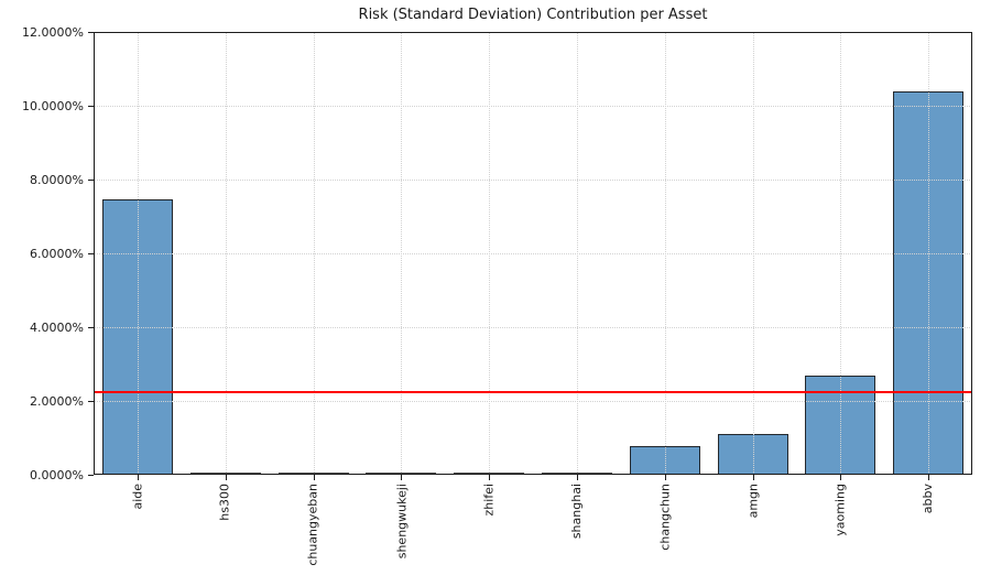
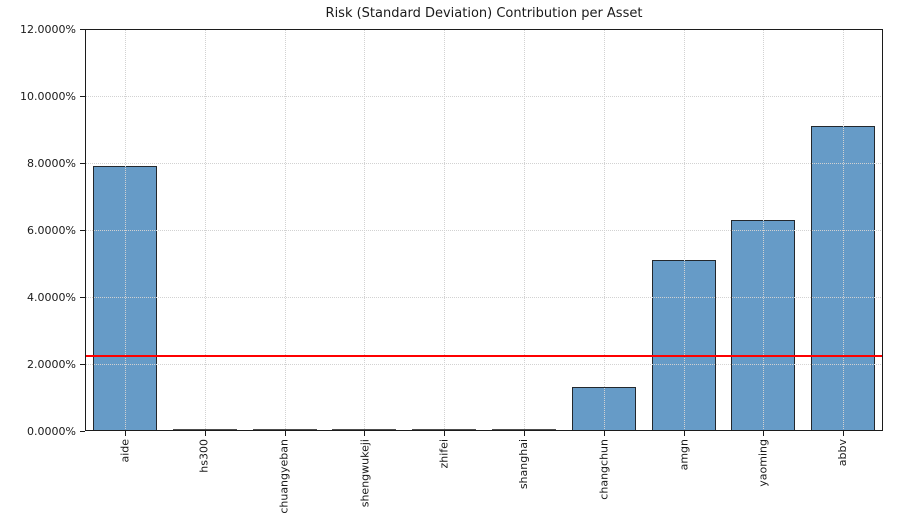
aide: 7.5% -> 7.9%
changchun: 0.8% -> 1.3%
amgn: 1.1% -> 5.1%
yaoming: 2.7% -> 6.3%
abbv: 10.4% -> 9.1%
